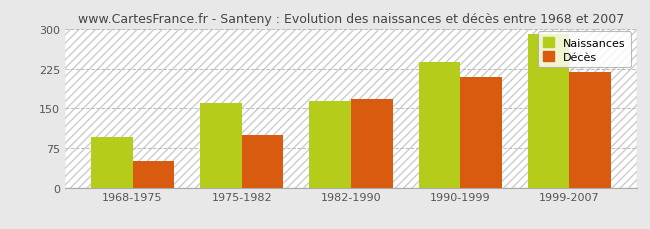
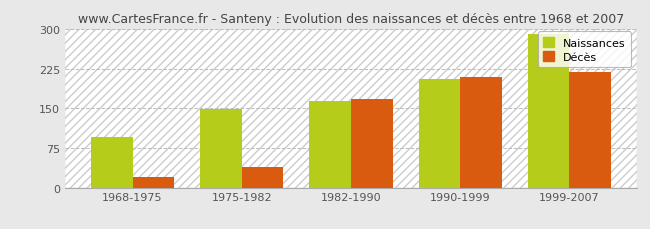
Décès/1968-1975: 50 -> 20
Naissances/1975-1982: 160 -> 148
Décès/1975-1982: 100 -> 38
Naissances/1990-1999: 237 -> 206
